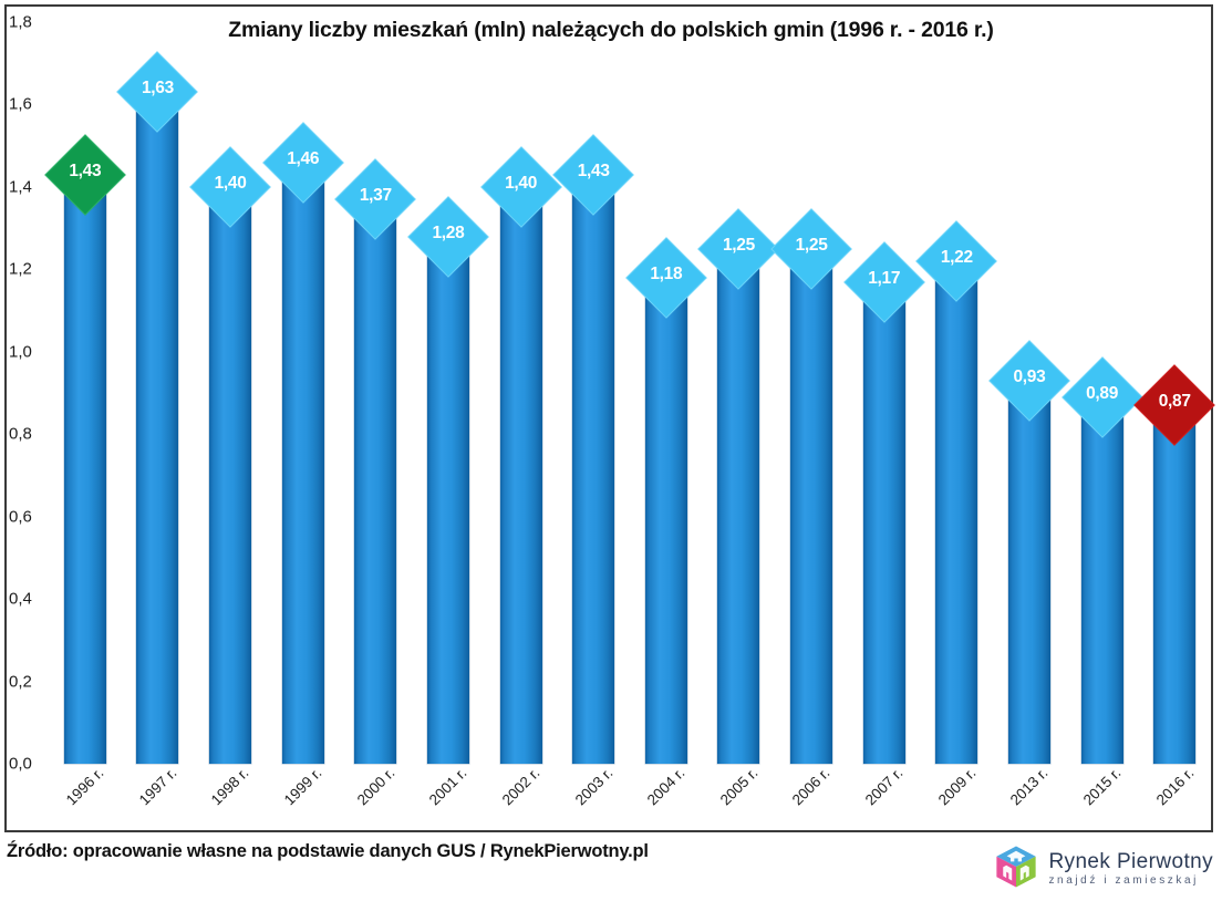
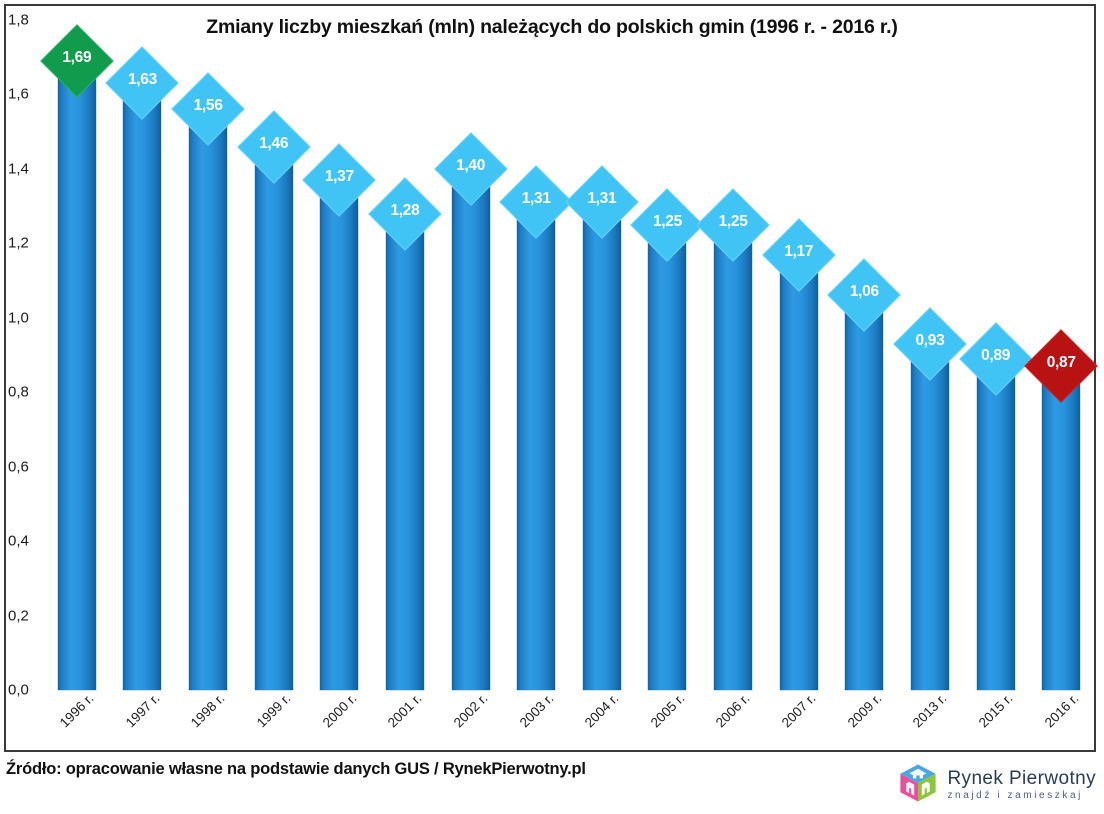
1996 r.: 1,43 -> 1,69
1998 r.: 1,40 -> 1,56
2003 r.: 1,43 -> 1,31
2004 r.: 1,18 -> 1,31
2009 r.: 1,22 -> 1,06
